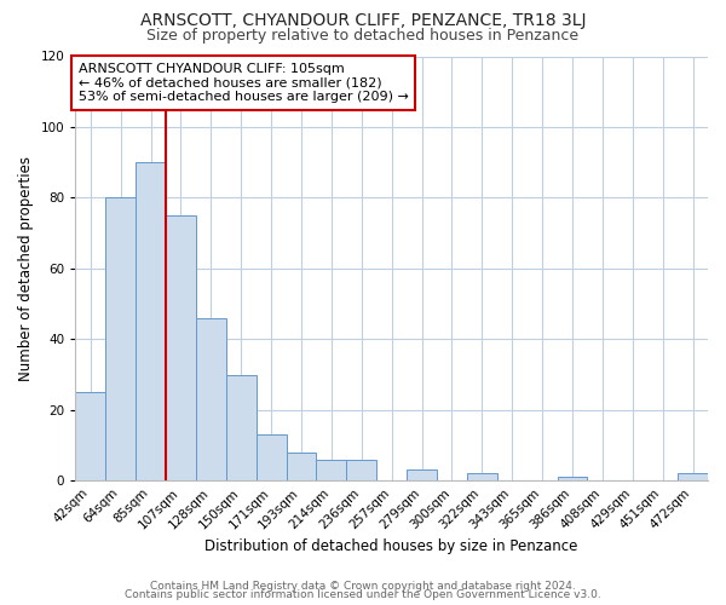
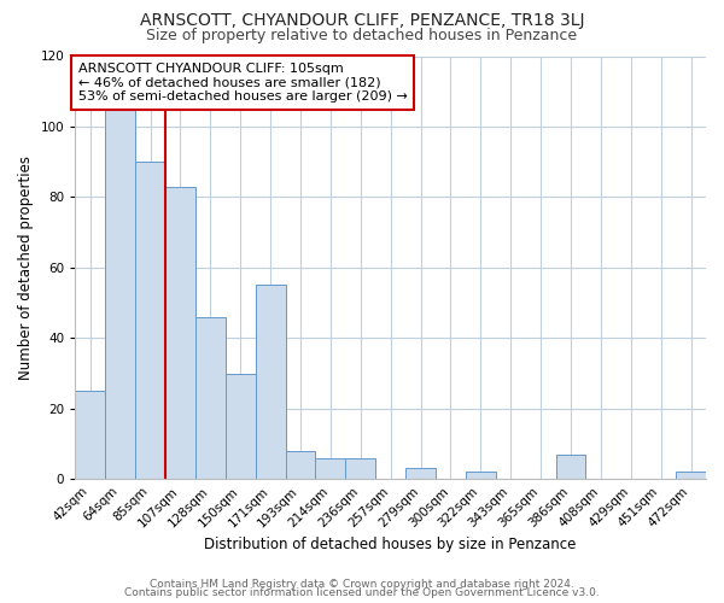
64sqm: 80 -> 105
107sqm: 75 -> 83
171sqm: 13 -> 55
386sqm: 1 -> 7
